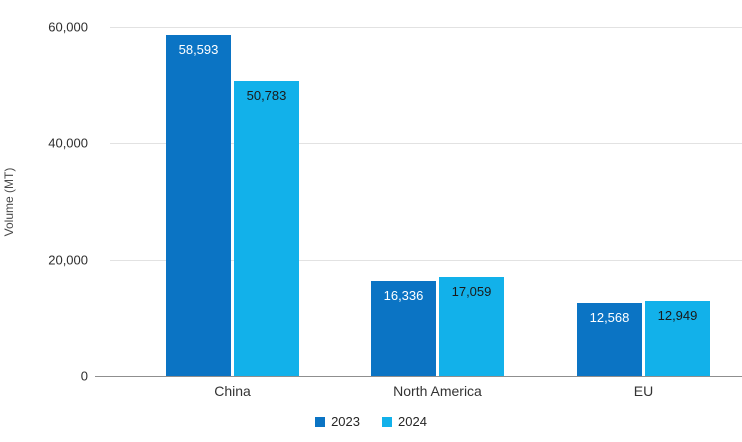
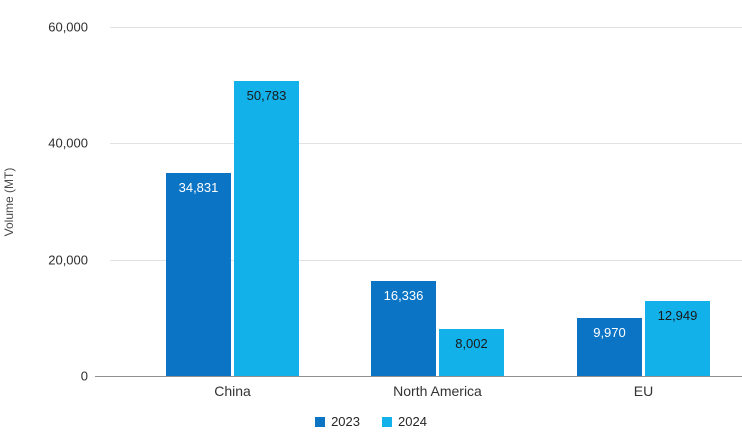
2023/China: 58,593 -> 34,831
2024/North America: 17,059 -> 8,002
2023/EU: 12,568 -> 9,970
